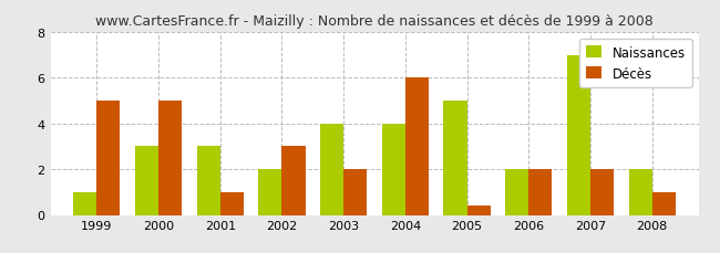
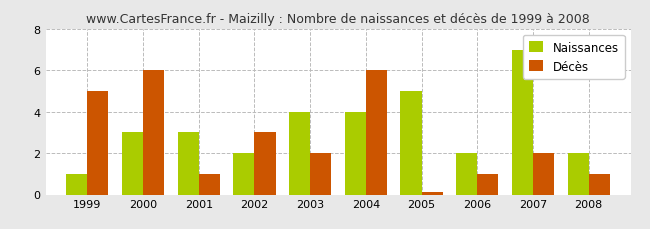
Décès/2000: 5.0 -> 6.0
Décès/2005: 0.4 -> 0.1
Décès/2006: 2.0 -> 1.0
